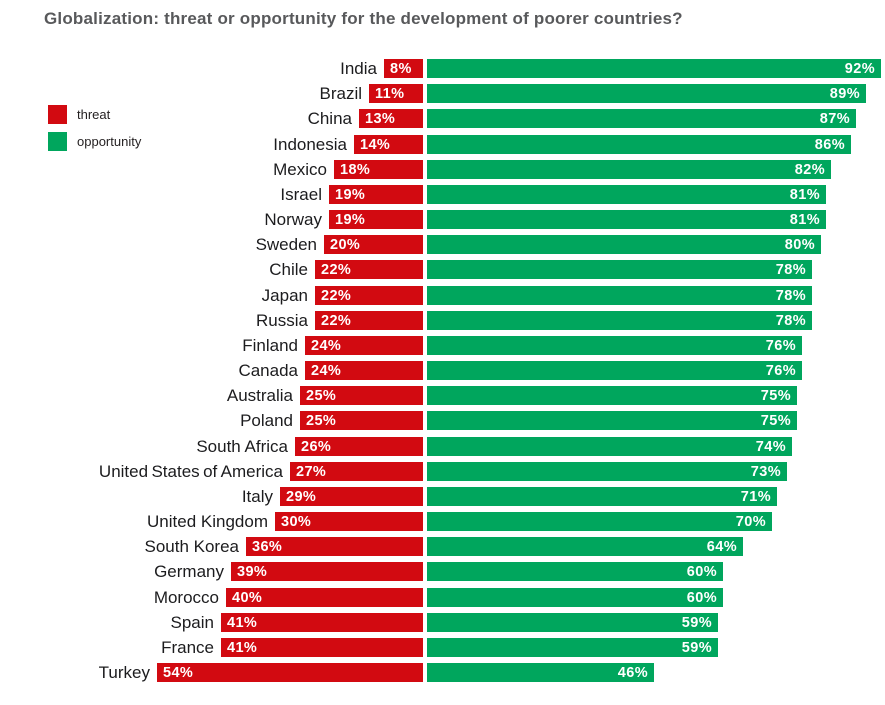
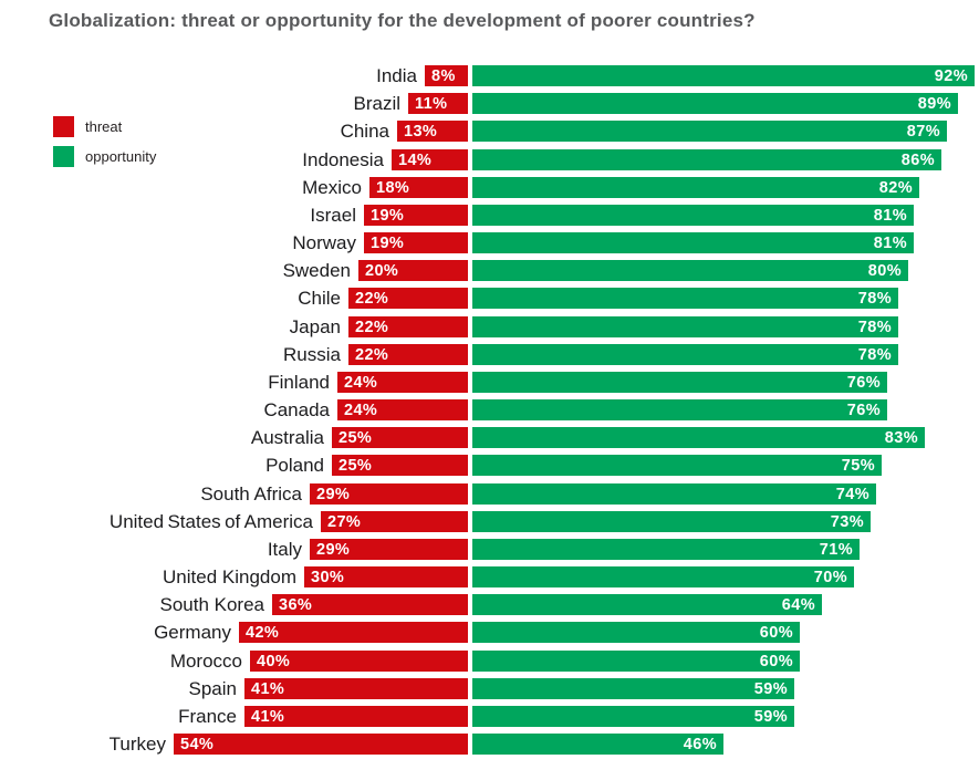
opportunity/Australia: 75% -> 83%
threat/South Africa: 26% -> 29%
threat/Germany: 39% -> 42%
